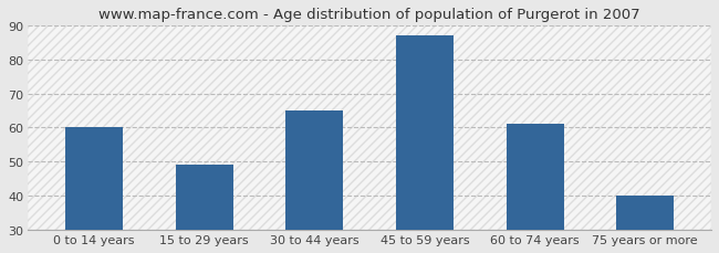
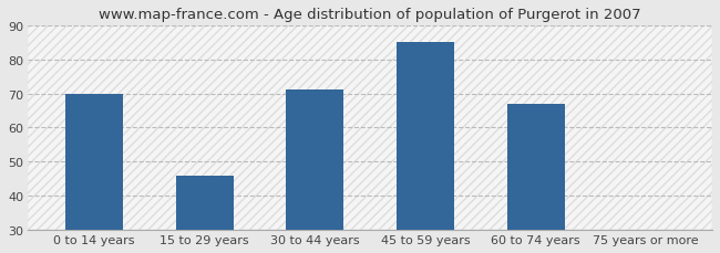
0 to 14 years: 60 -> 70
15 to 29 years: 49 -> 46
30 to 44 years: 65 -> 71
45 to 59 years: 87 -> 85
60 to 74 years: 61 -> 67
75 years or more: 40 -> 30
